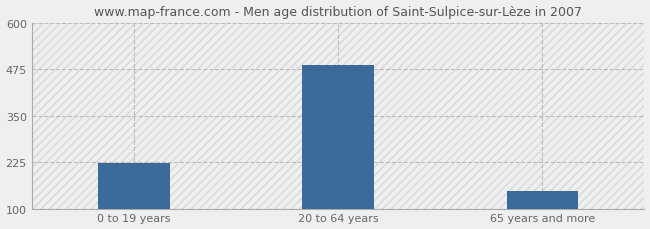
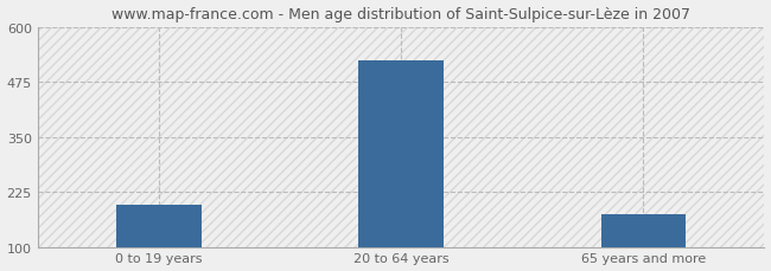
0 to 19 years: 222 -> 195
20 to 64 years: 487 -> 525
65 years and more: 148 -> 175
